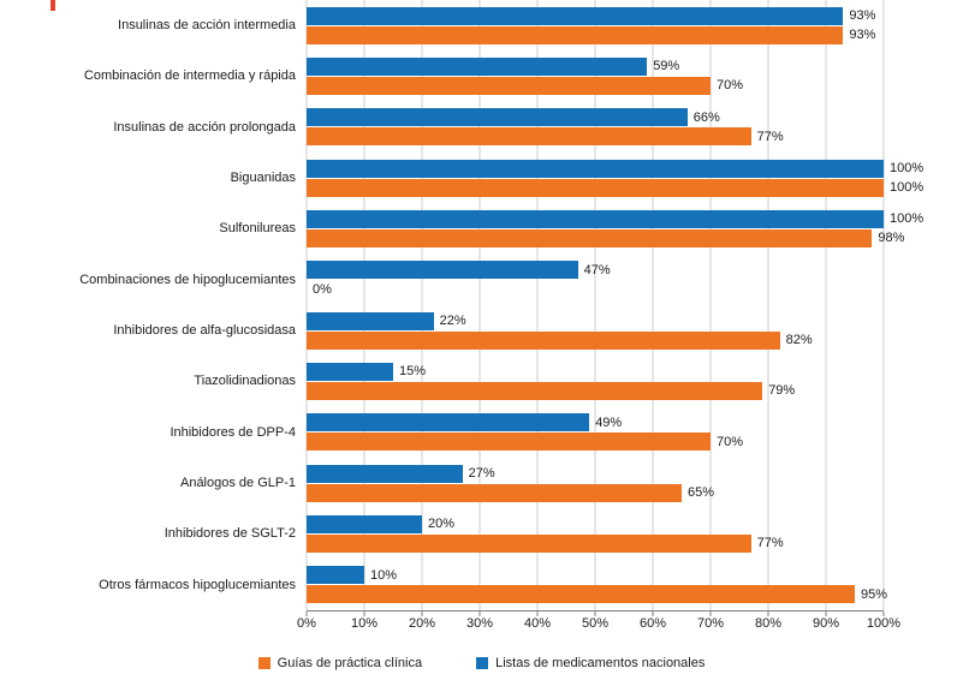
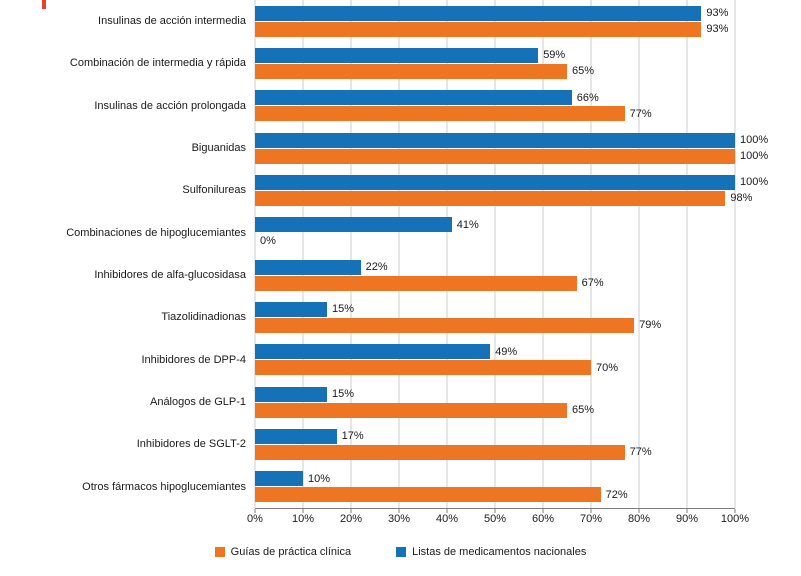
Guías de práctica clínica/Combinación de intermedia y rápida: 70% -> 65%
Listas de medicamentos nacionales/Combinaciones de hipoglucemiantes: 47% -> 41%
Guías de práctica clínica/Inhibidores de alfa-glucosidasa: 82% -> 67%
Listas de medicamentos nacionales/Análogos de GLP-1: 27% -> 15%
Listas de medicamentos nacionales/Inhibidores de SGLT-2: 20% -> 17%
Guías de práctica clínica/Otros fármacos hipoglucemiantes: 95% -> 72%
